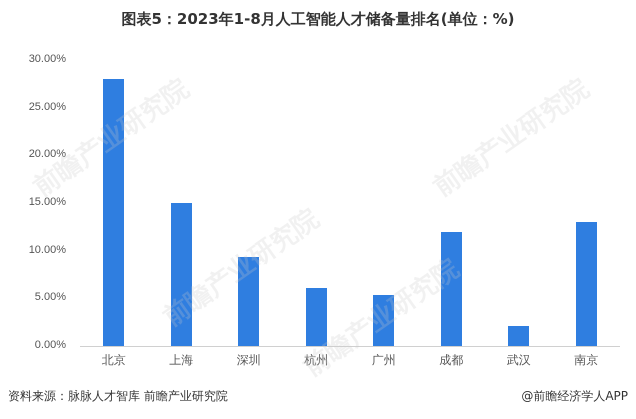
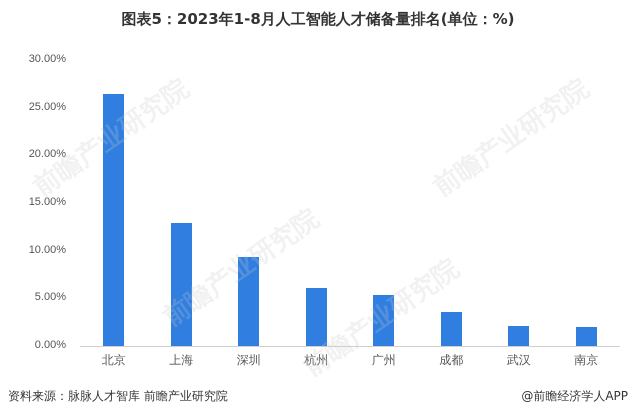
北京: 28% -> 26%
上海: 15% -> 13%
成都: 12% -> 4%
南京: 13% -> 2%
